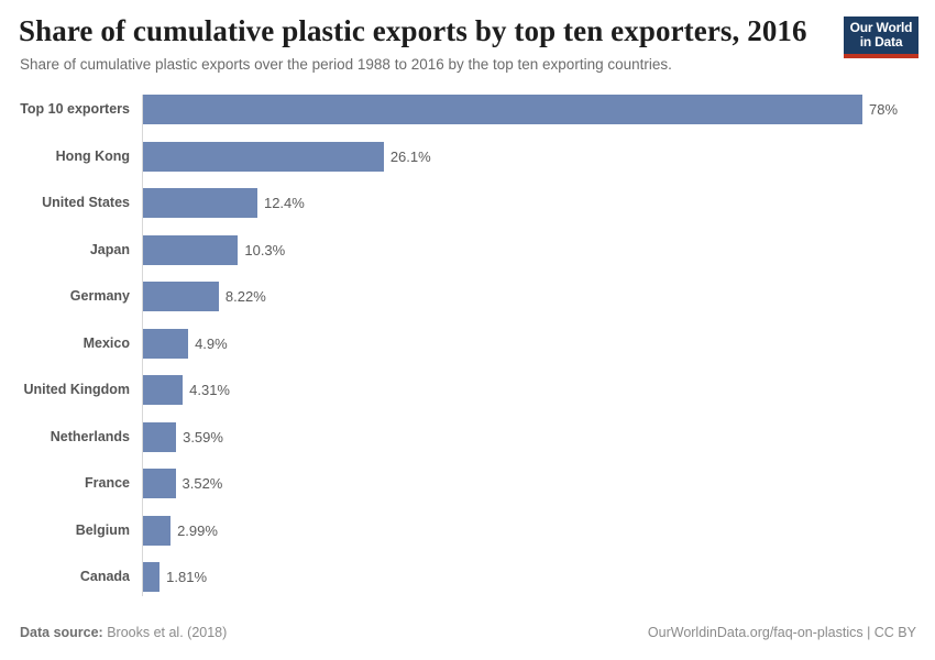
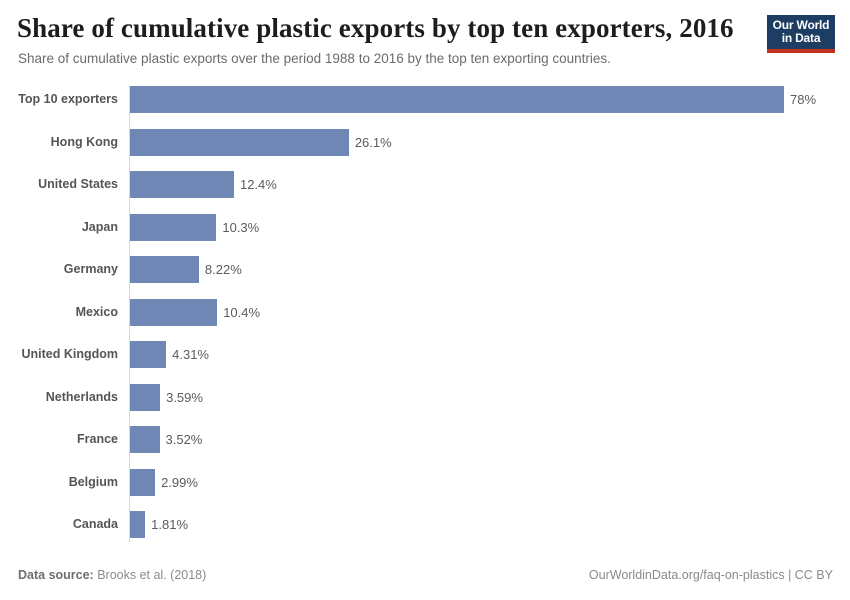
Mexico: 4.9% -> 10.4%
